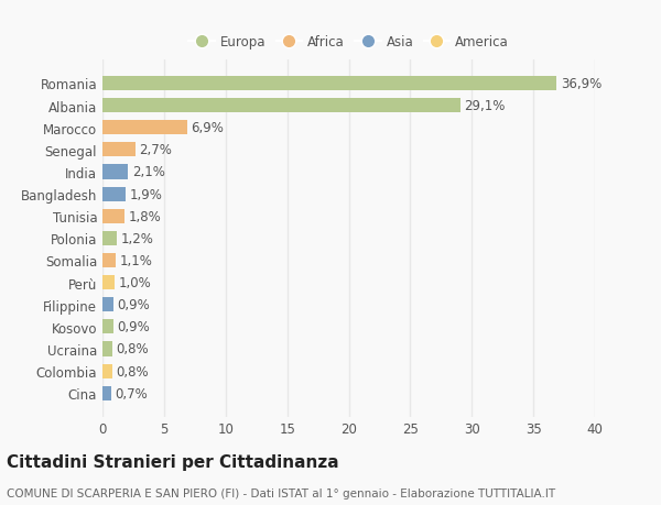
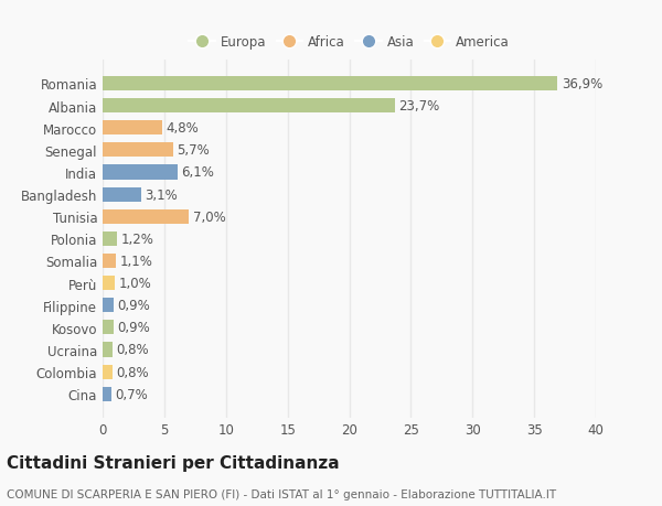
Albania: 29,1% -> 23,7%
Marocco: 6,9% -> 4,8%
Senegal: 2,7% -> 5,7%
India: 2,1% -> 6,1%
Bangladesh: 1,9% -> 3,1%
Tunisia: 1,8% -> 7,0%
